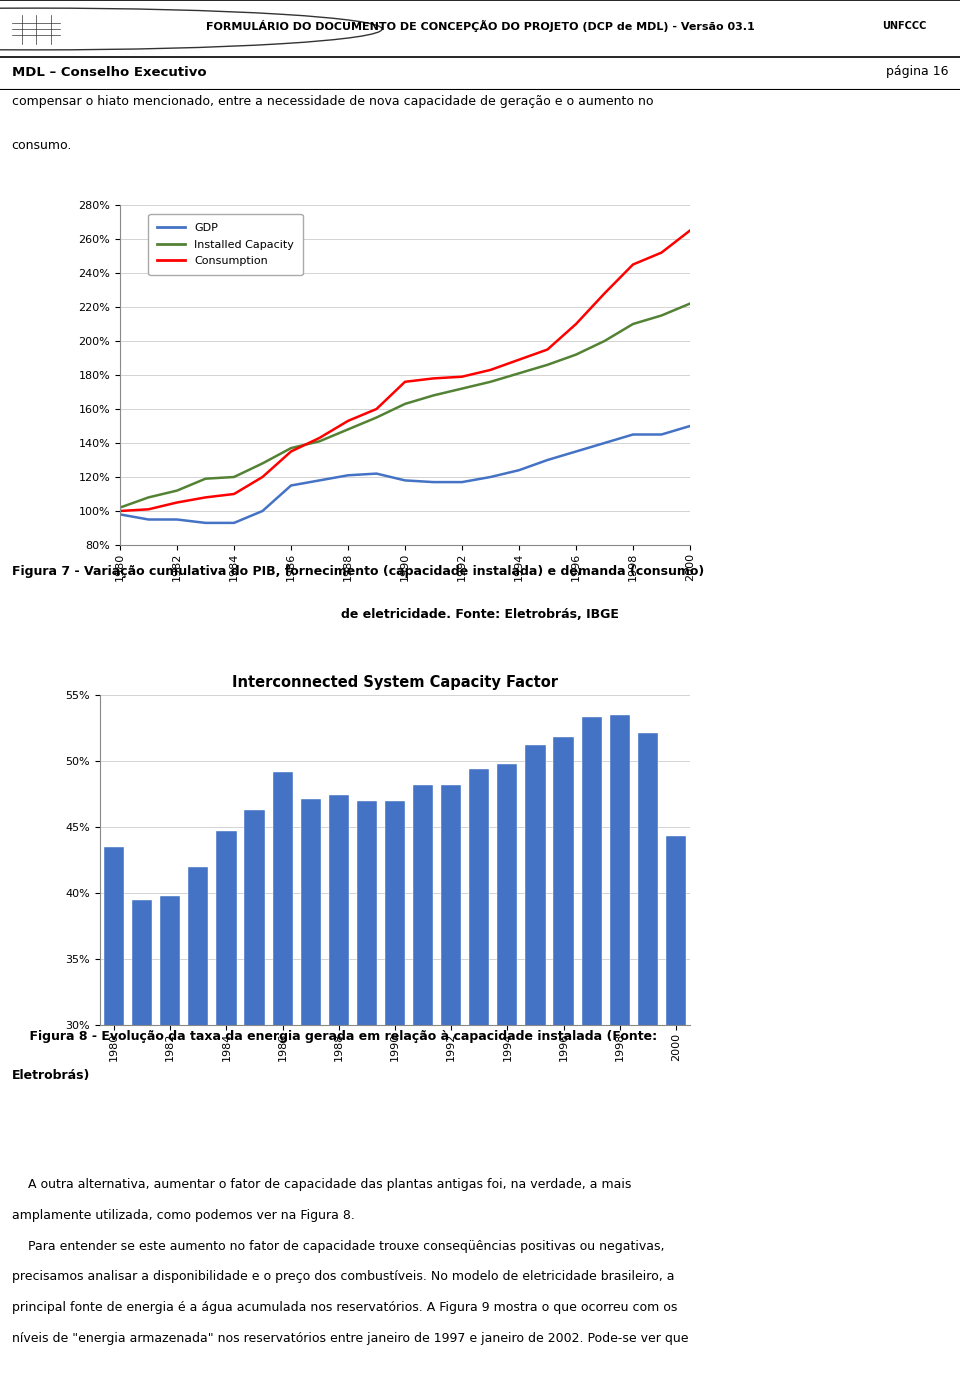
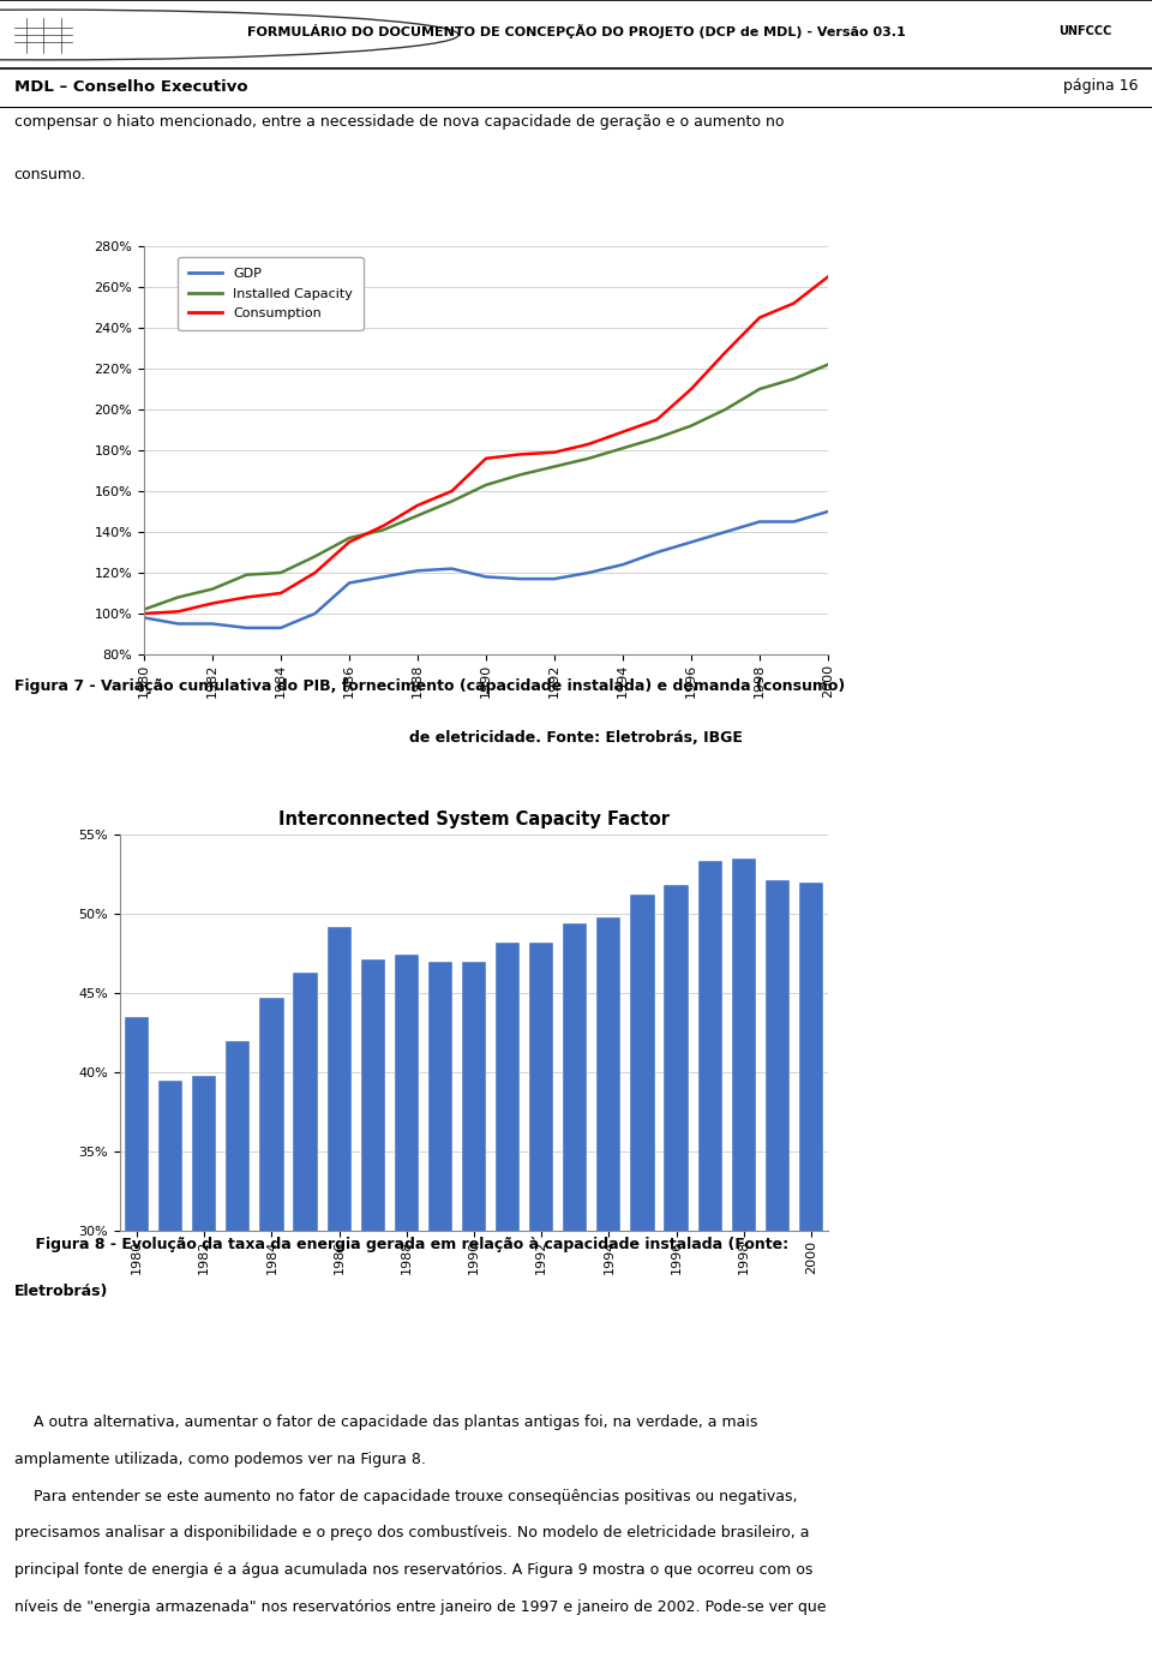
Interconnected System Capacity Factor/2000: 44.3% -> 52.0%
